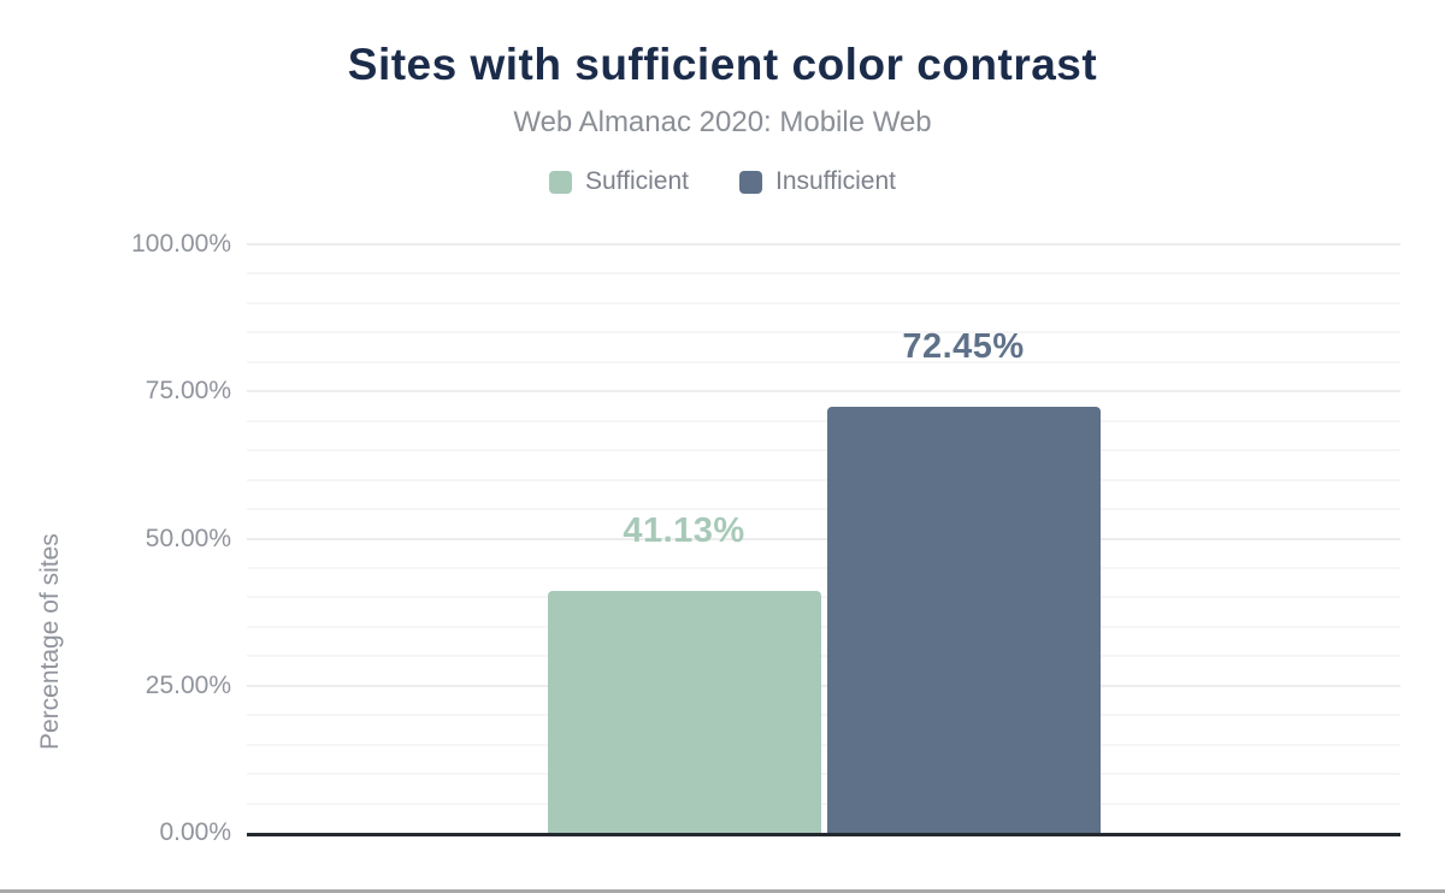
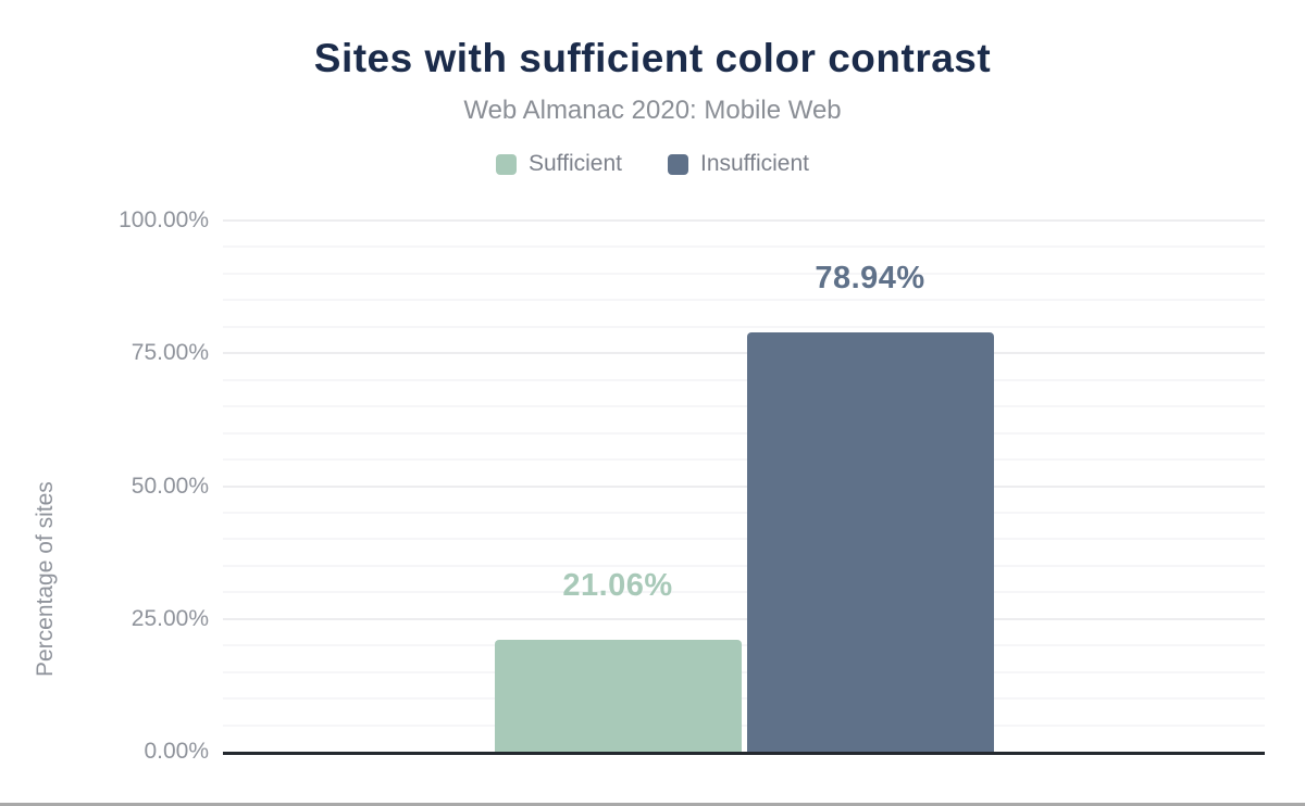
Sufficient: 41.13% -> 21.06%
Insufficient: 72.45% -> 78.94%
